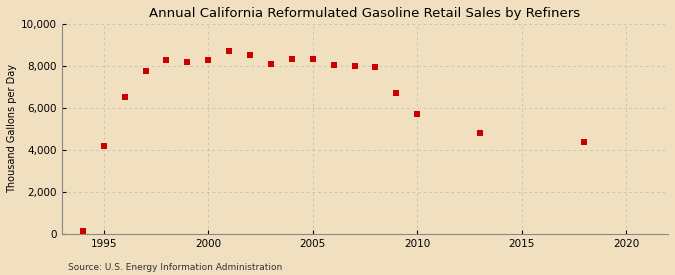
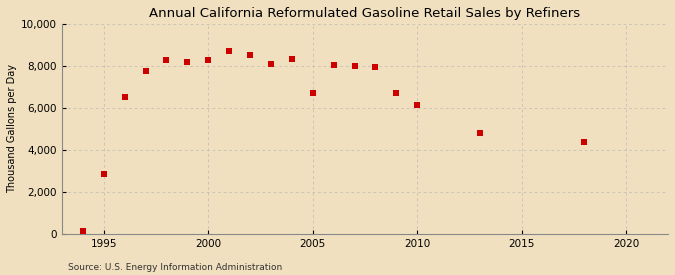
1995: 4,200 -> 2,850
2005: 8,350 -> 6,700
2010: 5,700 -> 6,150
